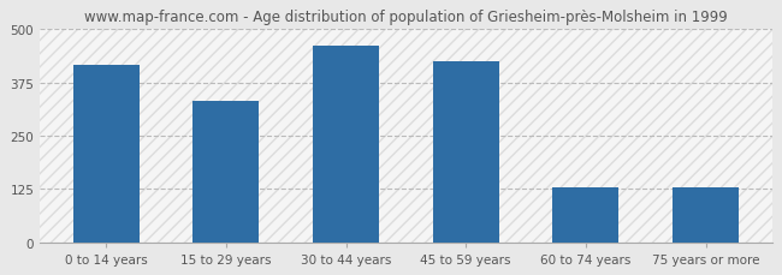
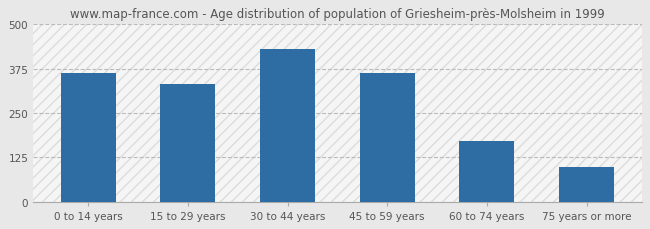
0 to 14 years: 415 -> 362
30 to 44 years: 460 -> 430
45 to 59 years: 425 -> 362
60 to 74 years: 130 -> 172
75 years or more: 130 -> 97
